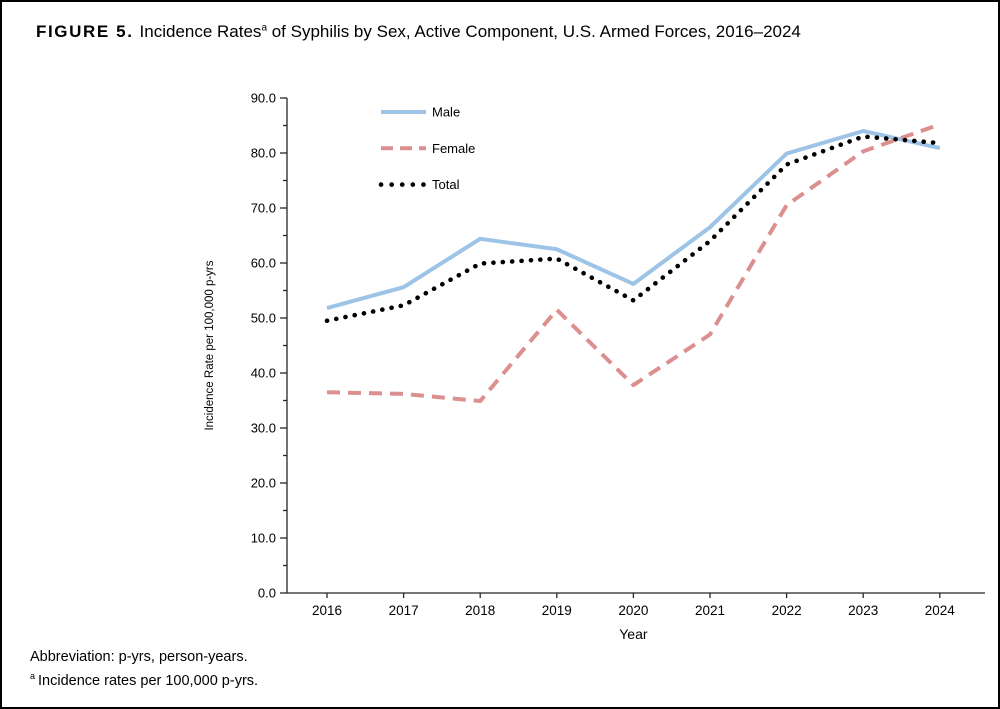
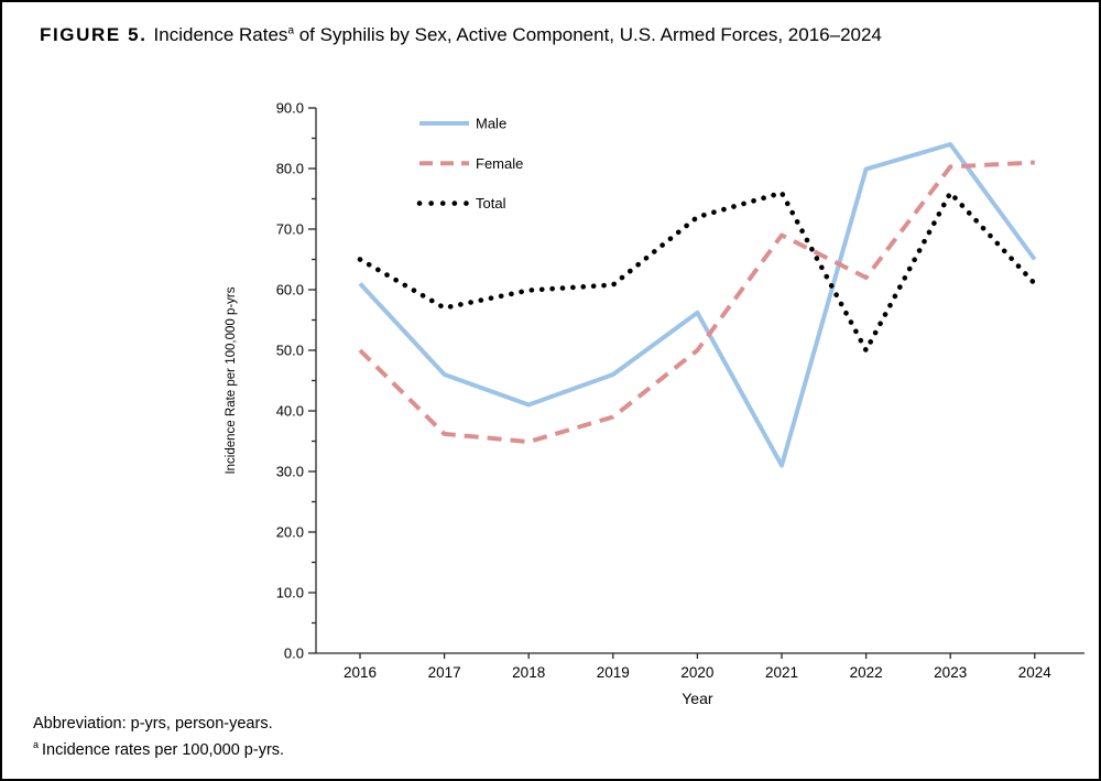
Male/2016: 52 -> 61
Female/2016: 36 -> 50
Total/2016: 50 -> 65
Male/2017: 56 -> 46
Total/2017: 52 -> 57
Male/2018: 64 -> 41
Male/2019: 62 -> 46
Female/2019: 52 -> 39
Female/2020: 38 -> 50
Total/2020: 53 -> 72
Male/2021: 66 -> 31
Female/2021: 47 -> 69
Total/2021: 64 -> 76
Female/2022: 70 -> 62
Total/2022: 78 -> 50
Total/2023: 83 -> 76
Male/2024: 81 -> 65
Female/2024: 85 -> 81
Total/2024: 82 -> 61
